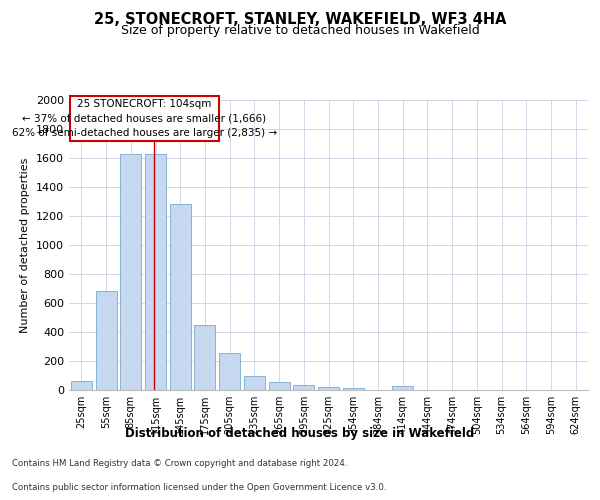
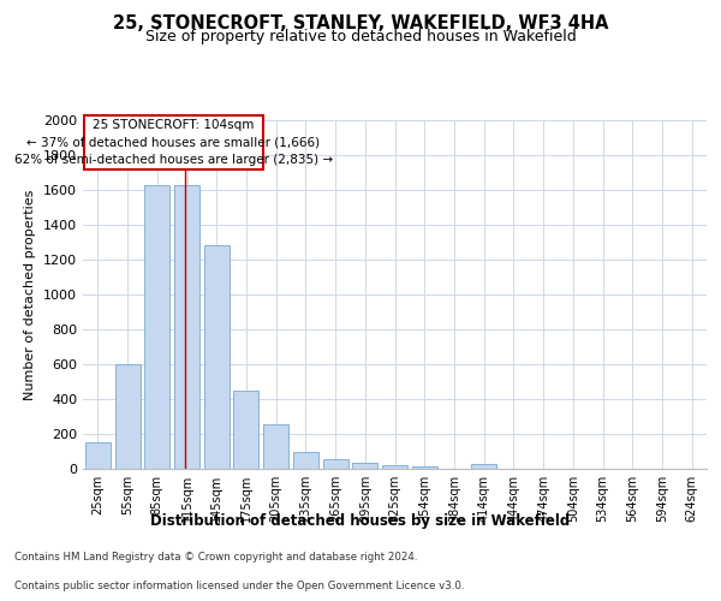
25sqm: 60 -> 150
55sqm: 680 -> 600
